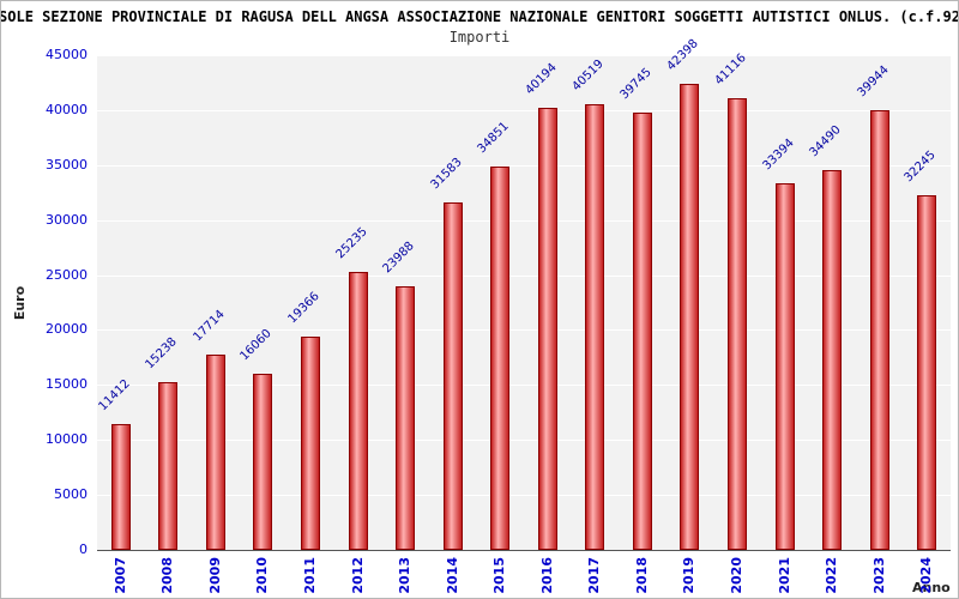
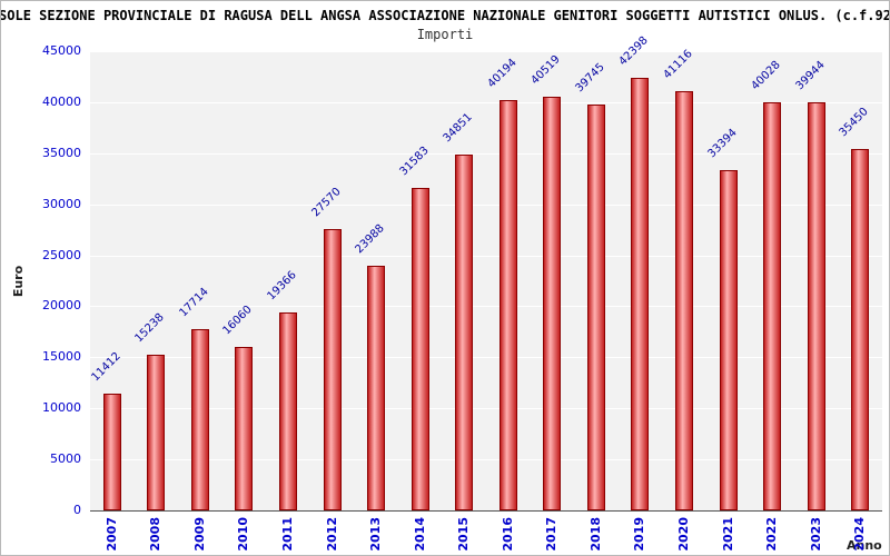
2012: 25235 -> 27570
2022: 34490 -> 40028
2024: 32245 -> 35450
